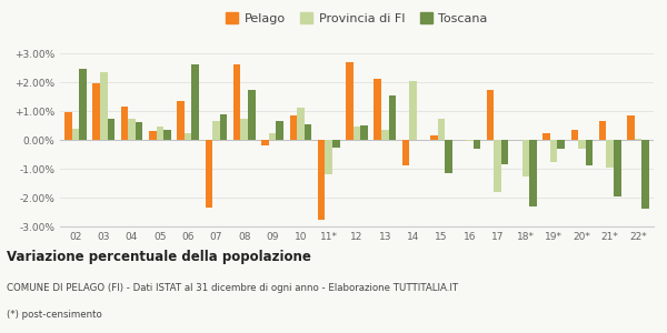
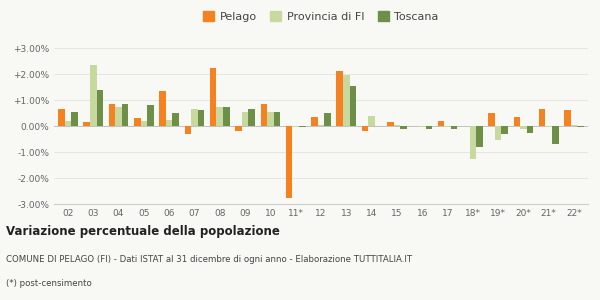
Pelago/02: 0.95% -> 0.65%
Provincia di FI/02: 0.40% -> 0.20%
Toscana/02: 2.45% -> 0.55%
Pelago/03: 1.95% -> 0.15%
Toscana/03: 0.75% -> 1.40%
Pelago/04: 1.15% -> 0.85%
Toscana/04: 0.60% -> 0.85%
Provincia di FI/05: 0.45% -> 0.20%
Toscana/05: 0.35% -> 0.80%
Toscana/06: 2.60% -> 0.50%
Pelago/07: -2.35% -> -0.30%
Toscana/07: 0.90% -> 0.60%
Pelago/08: 2.60% -> 2.25%
Toscana/08: 1.75% -> 0.75%
Provincia di FI/09: 0.25% -> 0.55%
Provincia di FI/10: 1.10% -> 0.55%
Provincia di FI/11*: -1.20% -> -0.05%
Toscana/11*: -0.25% -> -0.05%
Pelago/12: 2.70% -> 0.35%
Provincia di FI/12: 0.45% -> 0.05%
Provincia di FI/13: 0.35% -> 1.95%
Pelago/14: -0.90% -> -0.20%
Provincia di FI/14: 2.05% -> 0.40%
Provincia di FI/15: 0.75% -> 0.05%
Toscana/15: -1.15% -> -0.10%
Toscana/16: -0.30% -> -0.10%
Pelago/17: 1.75% -> 0.20%
Provincia di FI/17: -1.80% -> -0.05%
Toscana/17: -0.85% -> -0.10%
Toscana/18*: -2.30% -> -0.80%
Pelago/19*: 0.25% -> 0.50%
Provincia di FI/19*: -0.75% -> -0.55%
Provincia di FI/20*: -0.30% -> -0.10%
Toscana/20*: -0.90% -> -0.25%
Provincia di FI/21*: -0.95% -> -0.05%
Toscana/21*: -1.95% -> -0.70%
Pelago/22*: 0.85% -> 0.60%
Toscana/22*: -2.40% -> -0.05%
